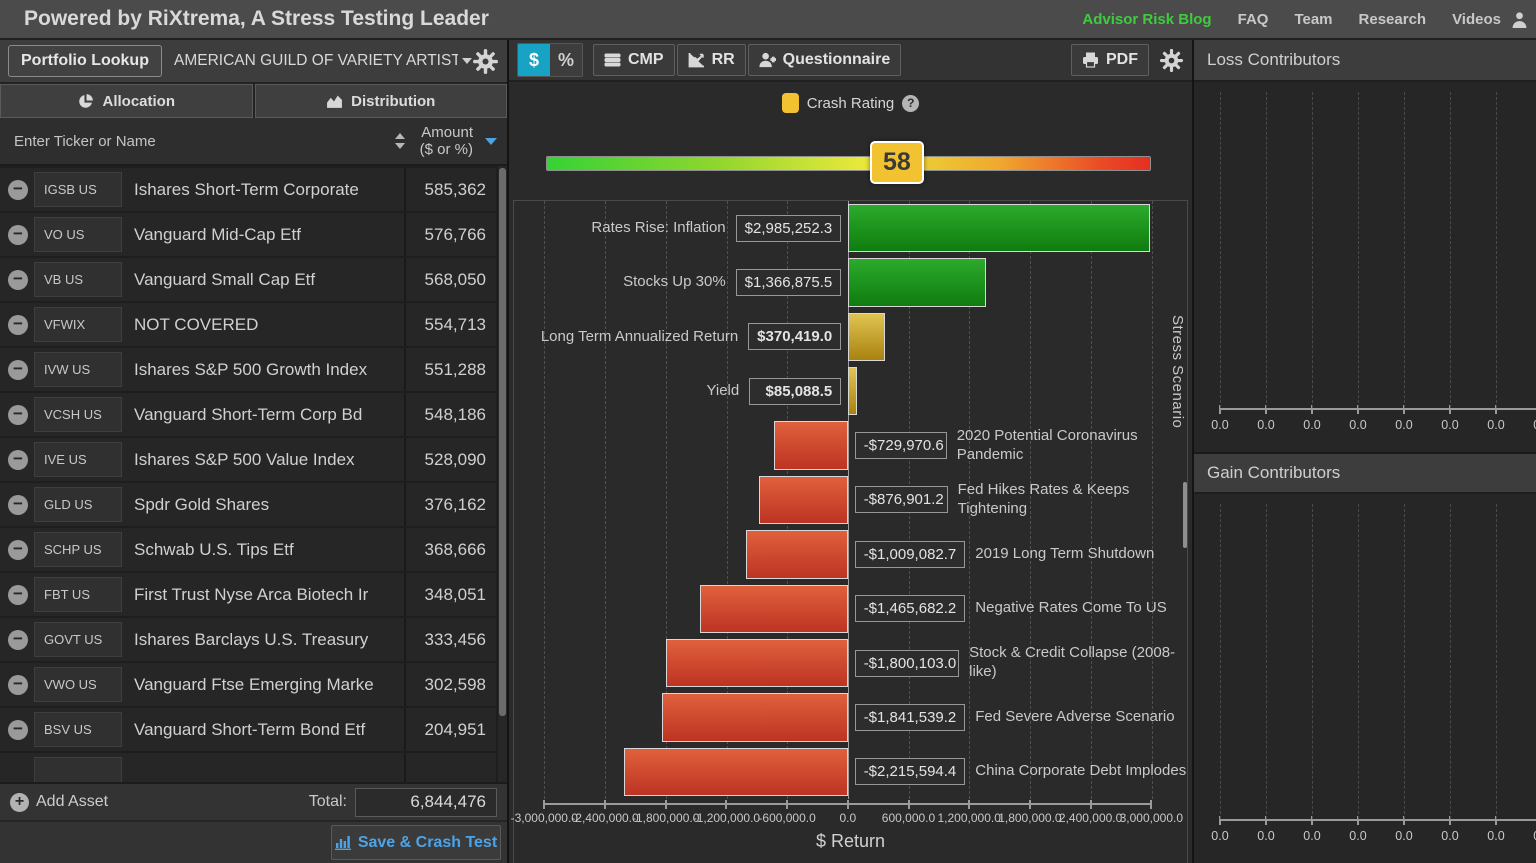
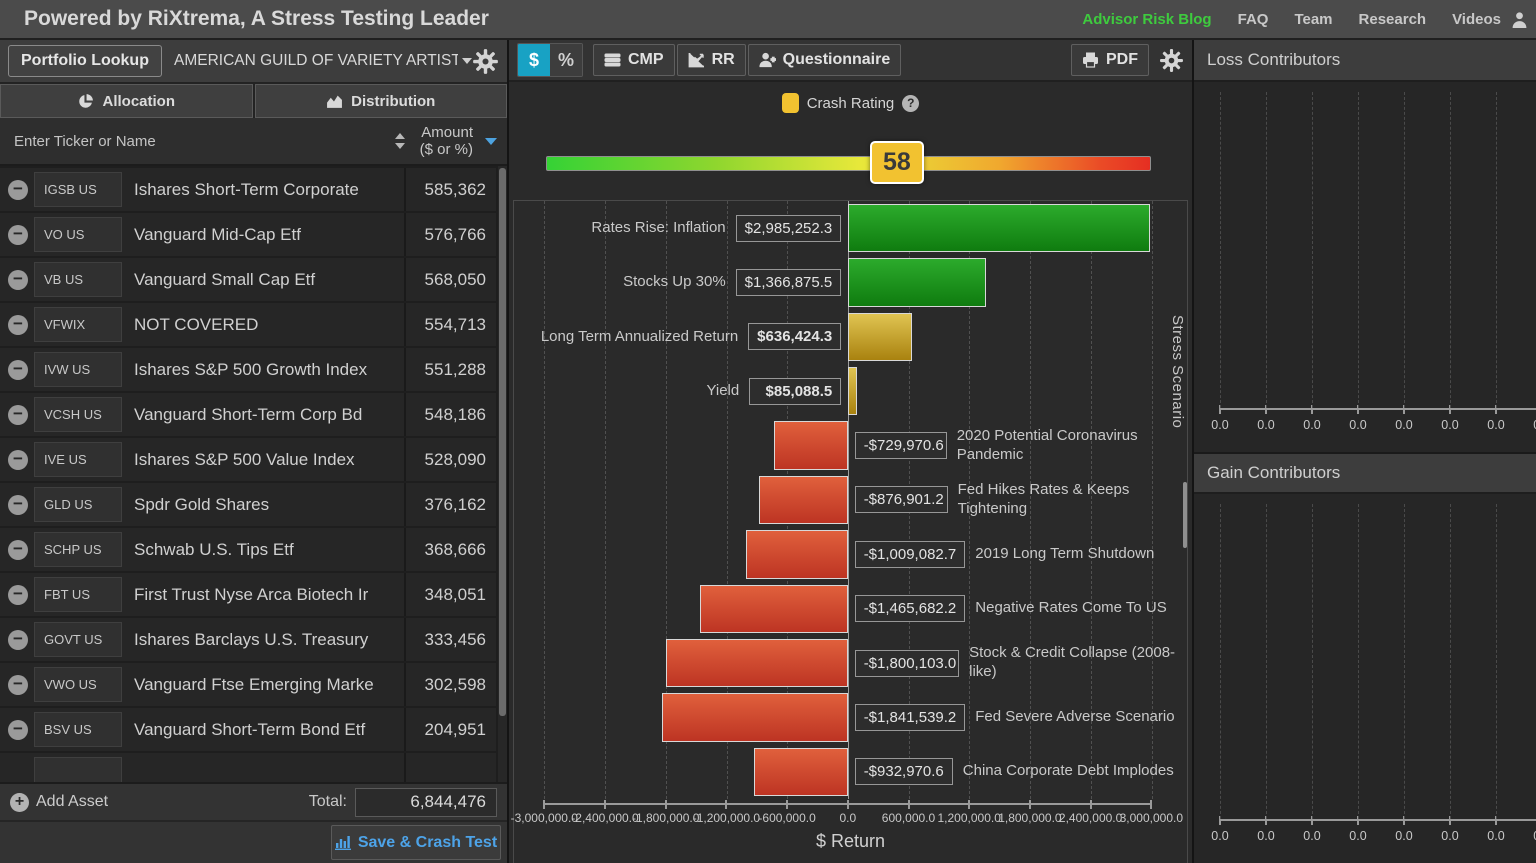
Long Term Annualized Return: $370,419.0 -> $636,424.3
China Corporate Debt Implodes: -$2,215,594.4 -> -$932,970.6
